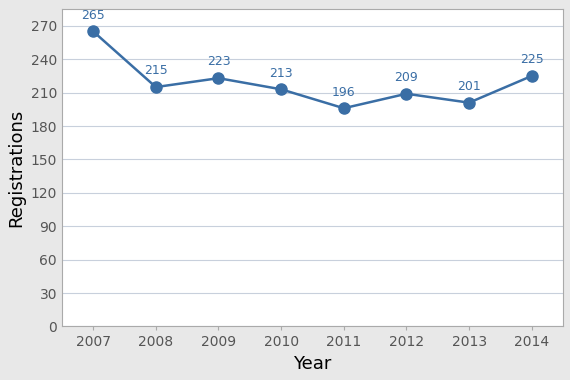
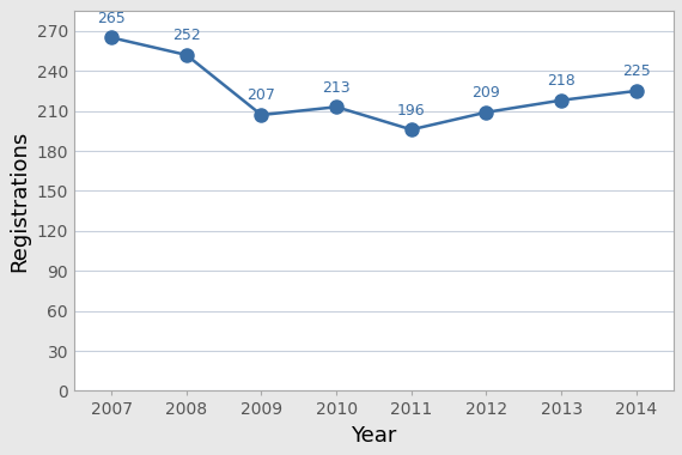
2008: 215 -> 252
2009: 223 -> 207
2013: 201 -> 218
